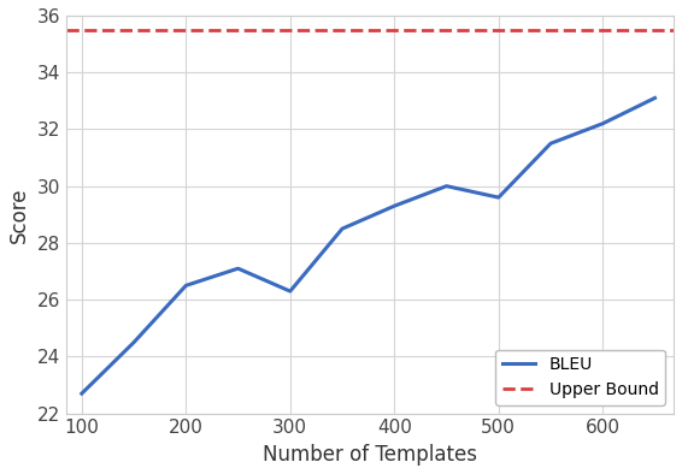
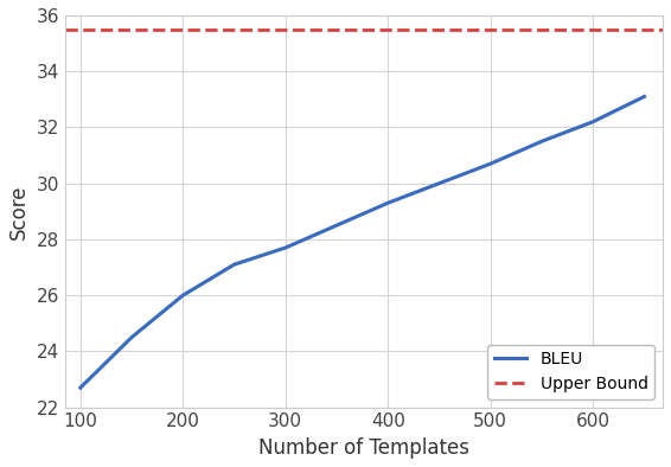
200: 26.5 -> 26.0
300: 26.3 -> 27.7
500: 29.6 -> 30.7
